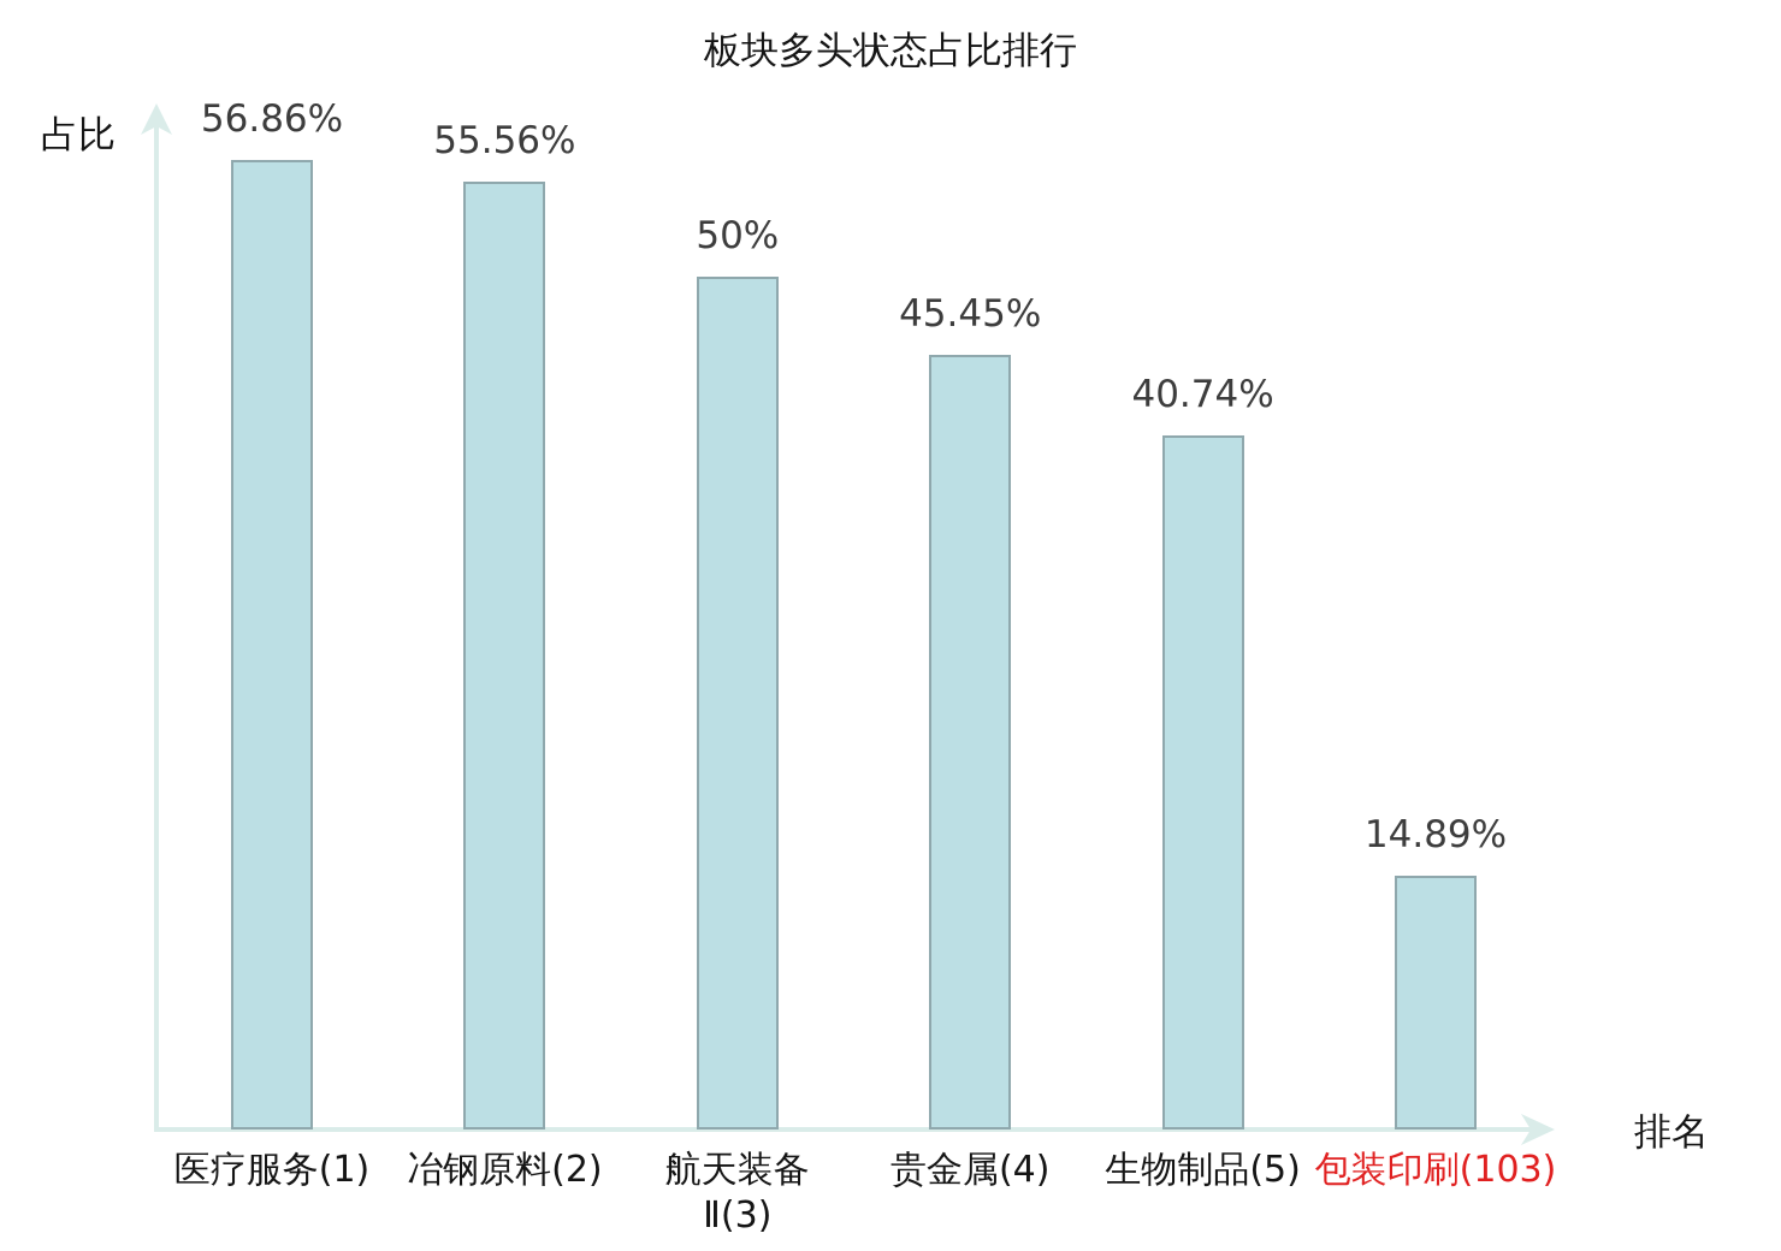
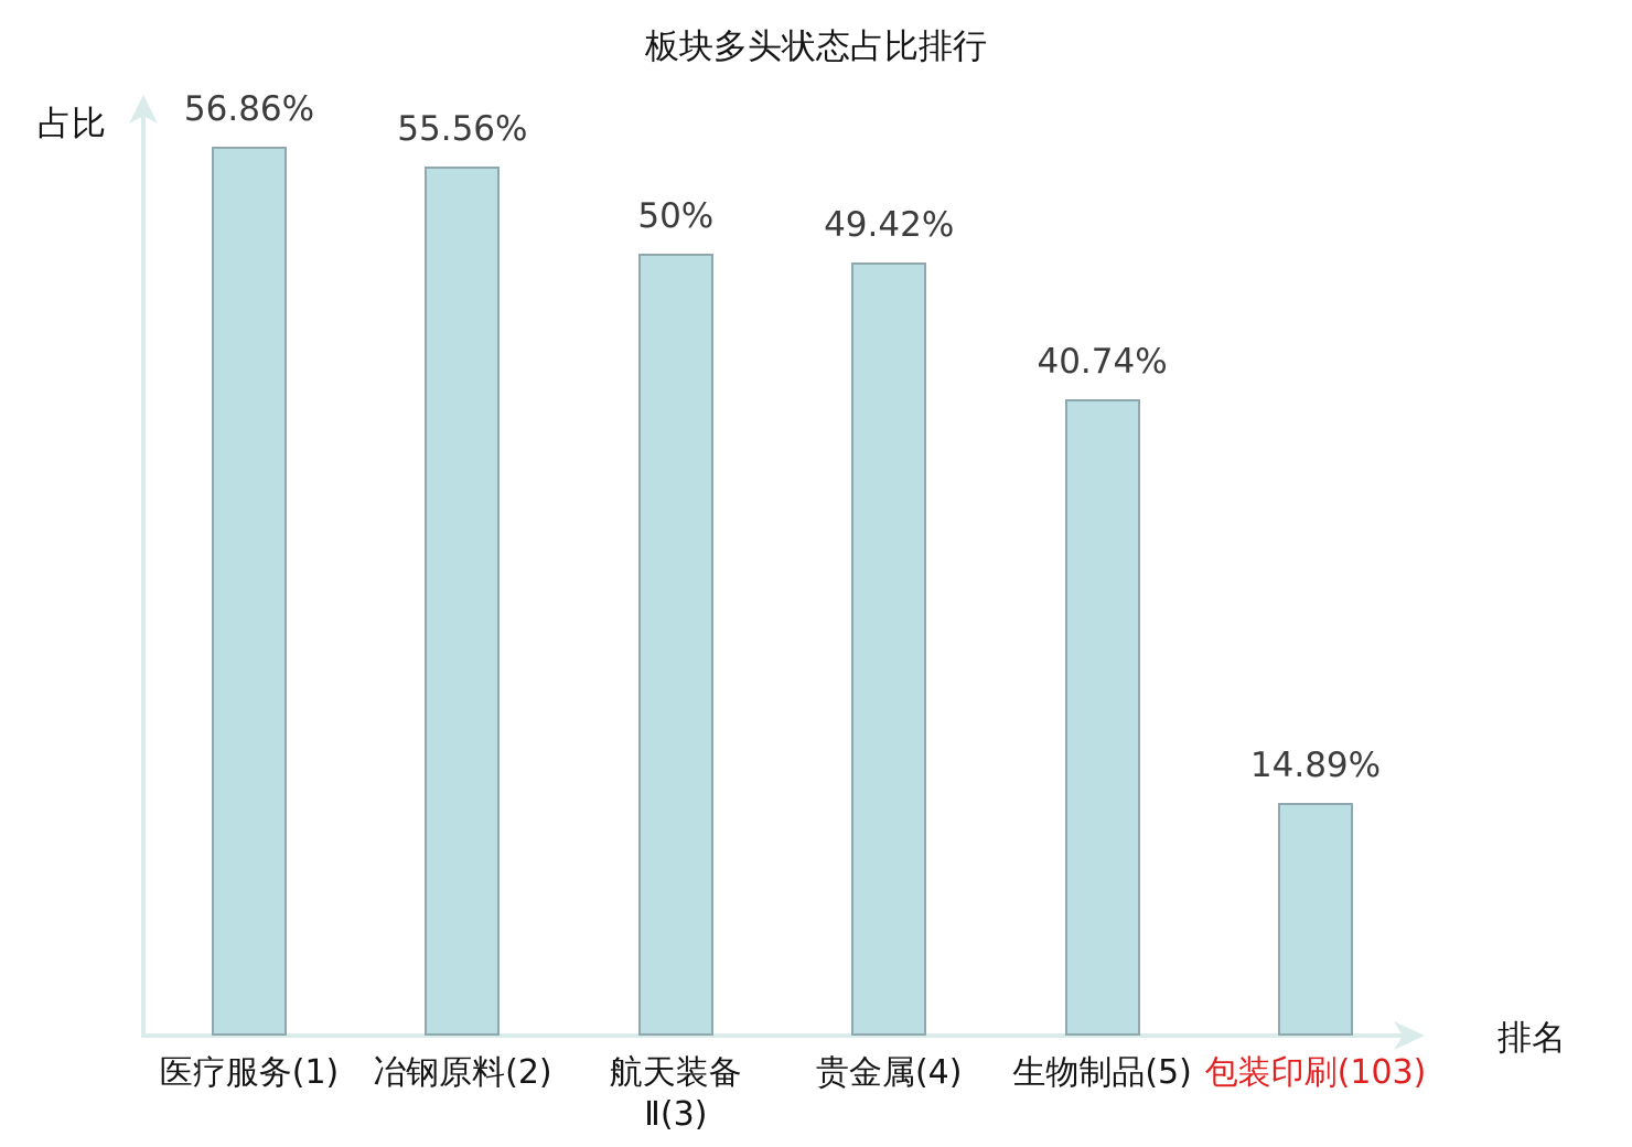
贵金属(4): 45.45% -> 49.42%
